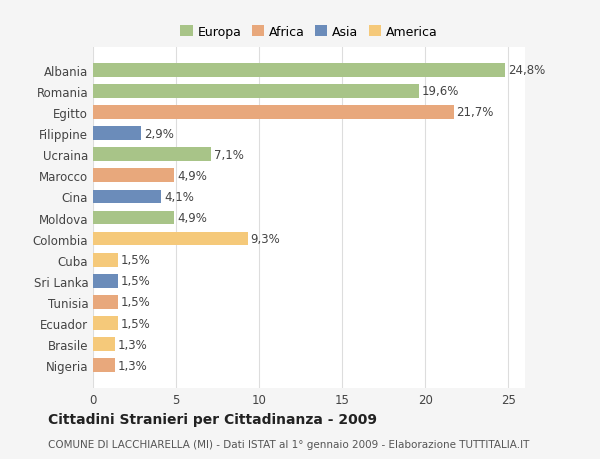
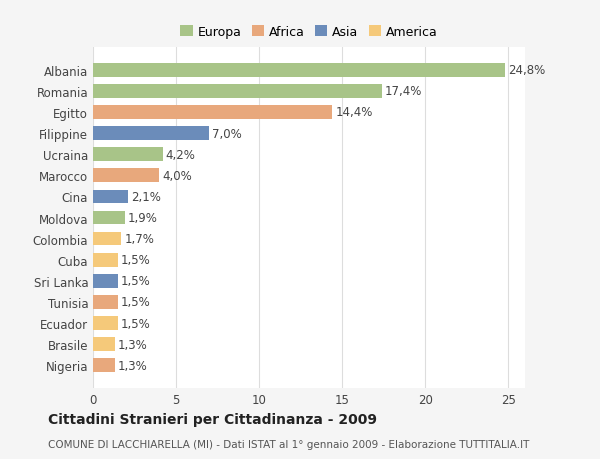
Romania: 19,6% -> 17,4%
Egitto: 21,7% -> 14,4%
Filippine: 2,9% -> 7,0%
Ucraina: 7,1% -> 4,2%
Marocco: 4,9% -> 4,0%
Cina: 4,1% -> 2,1%
Moldova: 4,9% -> 1,9%
Colombia: 9,3% -> 1,7%
